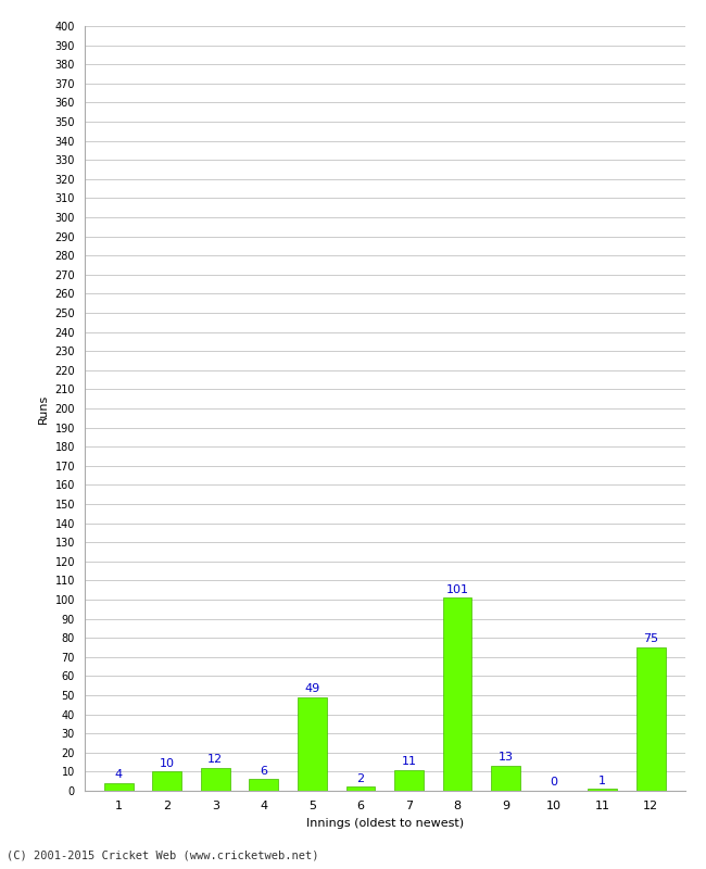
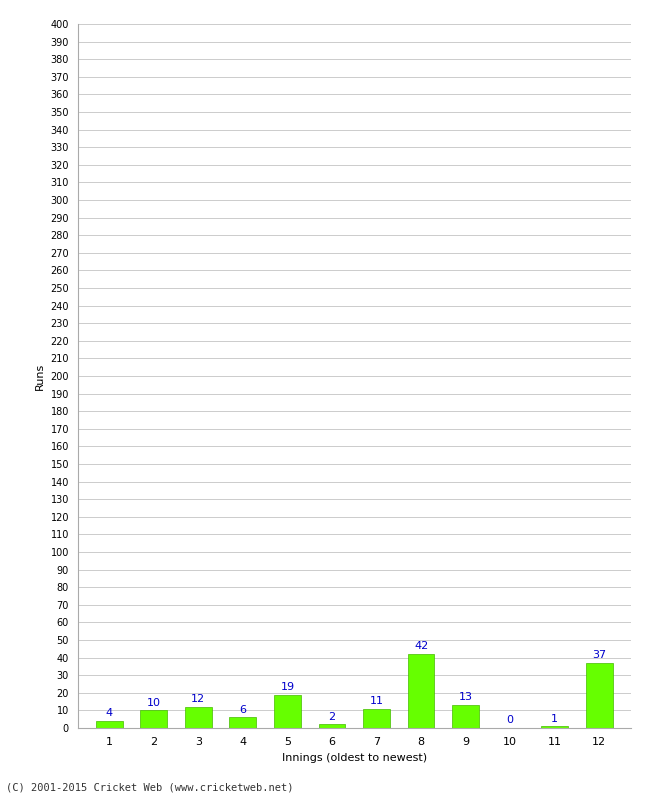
5: 49 -> 19
8: 101 -> 42
12: 75 -> 37
